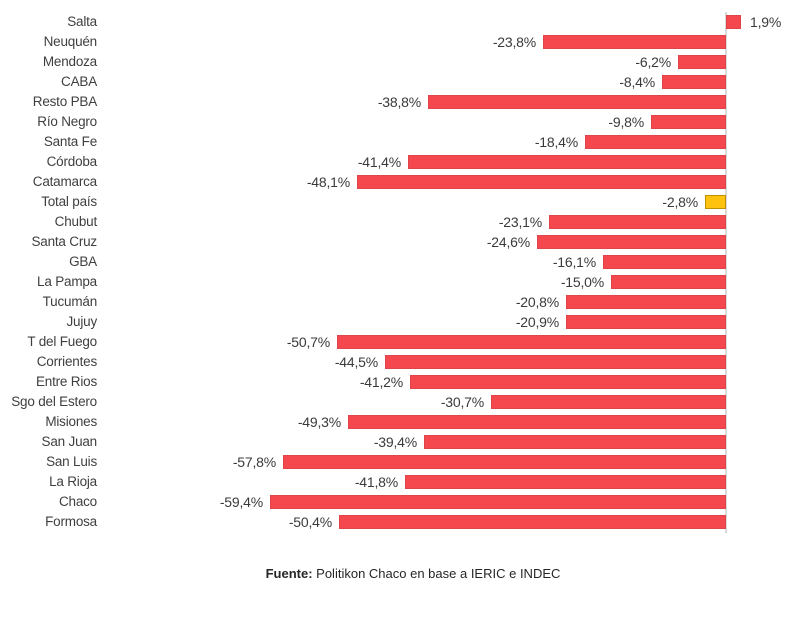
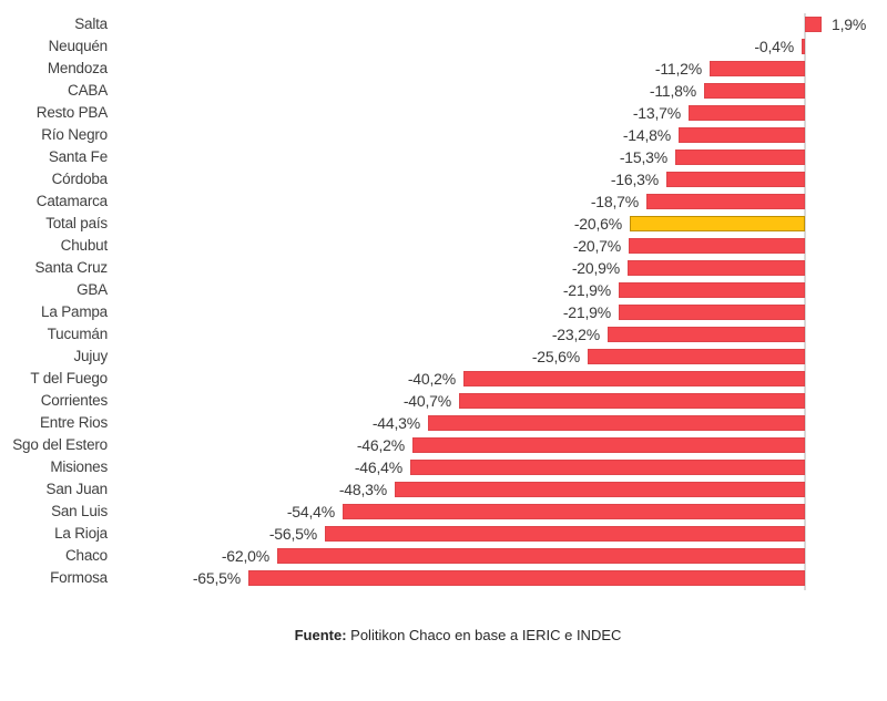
Neuquén: -23,8% -> -0,4%
Mendoza: -6,2% -> -11,2%
CABA: -8,4% -> -11,8%
Resto PBA: -38,8% -> -13,7%
Río Negro: -9,8% -> -14,8%
Santa Fe: -18,4% -> -15,3%
Córdoba: -41,4% -> -16,3%
Catamarca: -48,1% -> -18,7%
Total país: -2,8% -> -20,6%
Chubut: -23,1% -> -20,7%
Santa Cruz: -24,6% -> -20,9%
GBA: -16,1% -> -21,9%
La Pampa: -15,0% -> -21,9%
Tucumán: -20,8% -> -23,2%
Jujuy: -20,9% -> -25,6%
T del Fuego: -50,7% -> -40,2%
Corrientes: -44,5% -> -40,7%
Entre Rios: -41,2% -> -44,3%
Sgo del Estero: -30,7% -> -46,2%
Misiones: -49,3% -> -46,4%
San Juan: -39,4% -> -48,3%
San Luis: -57,8% -> -54,4%
La Rioja: -41,8% -> -56,5%
Chaco: -59,4% -> -62,0%
Formosa: -50,4% -> -65,5%
